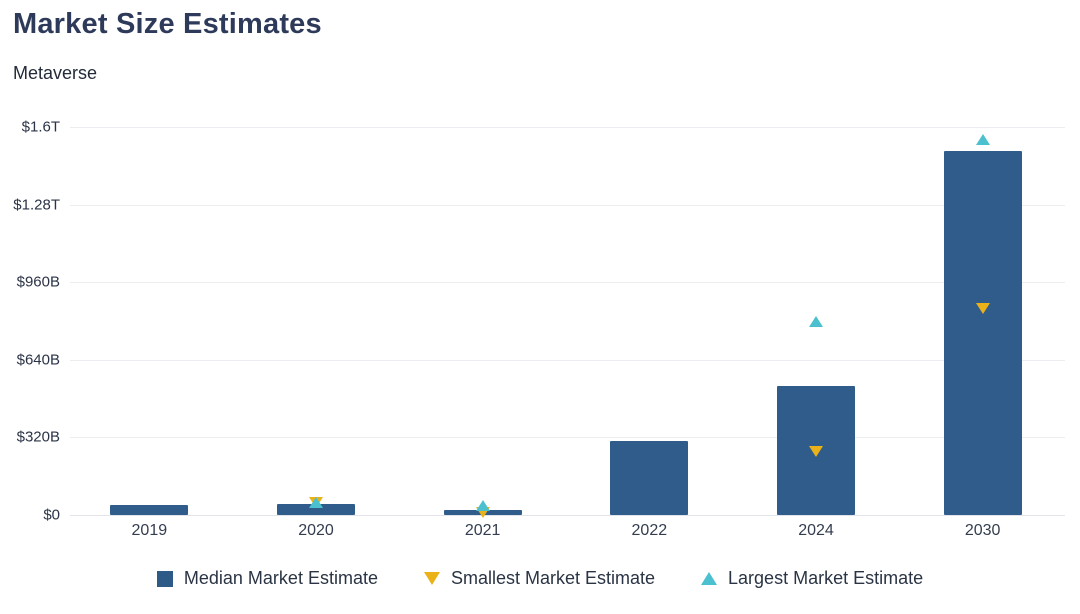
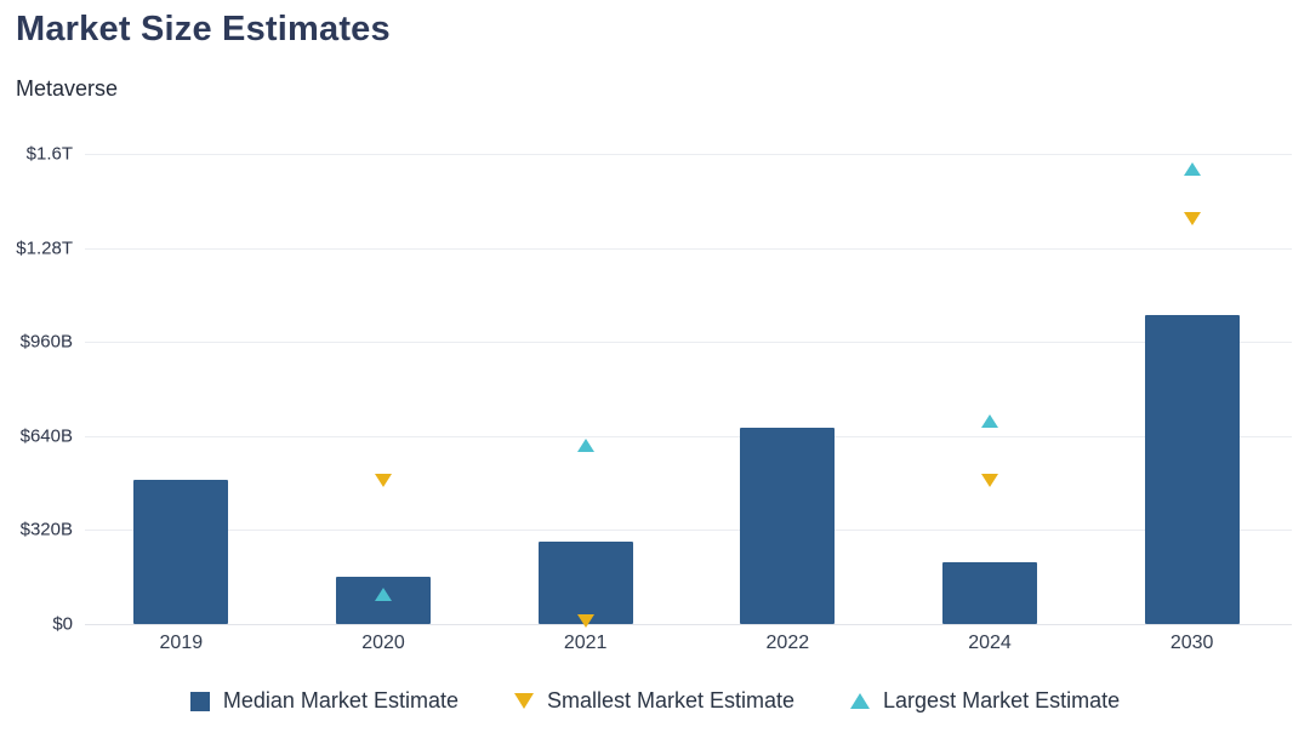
Median Market Estimate/2019: $40B -> $490B
Median Market Estimate/2020: $40B -> $160B
Smallest Market Estimate/2020: $50B -> $490B
Largest Market Estimate/2020: $50B -> $100B
Median Market Estimate/2021: $20B -> $280B
Largest Market Estimate/2021: $40B -> $610B
Median Market Estimate/2022: $300B -> $670B
Median Market Estimate/2024: $530B -> $210B
Smallest Market Estimate/2024: $260B -> $490B
Largest Market Estimate/2024: $800B -> $690B
Median Market Estimate/2030: $1500B -> $1050B
Smallest Market Estimate/2030: $850B -> $1380B
